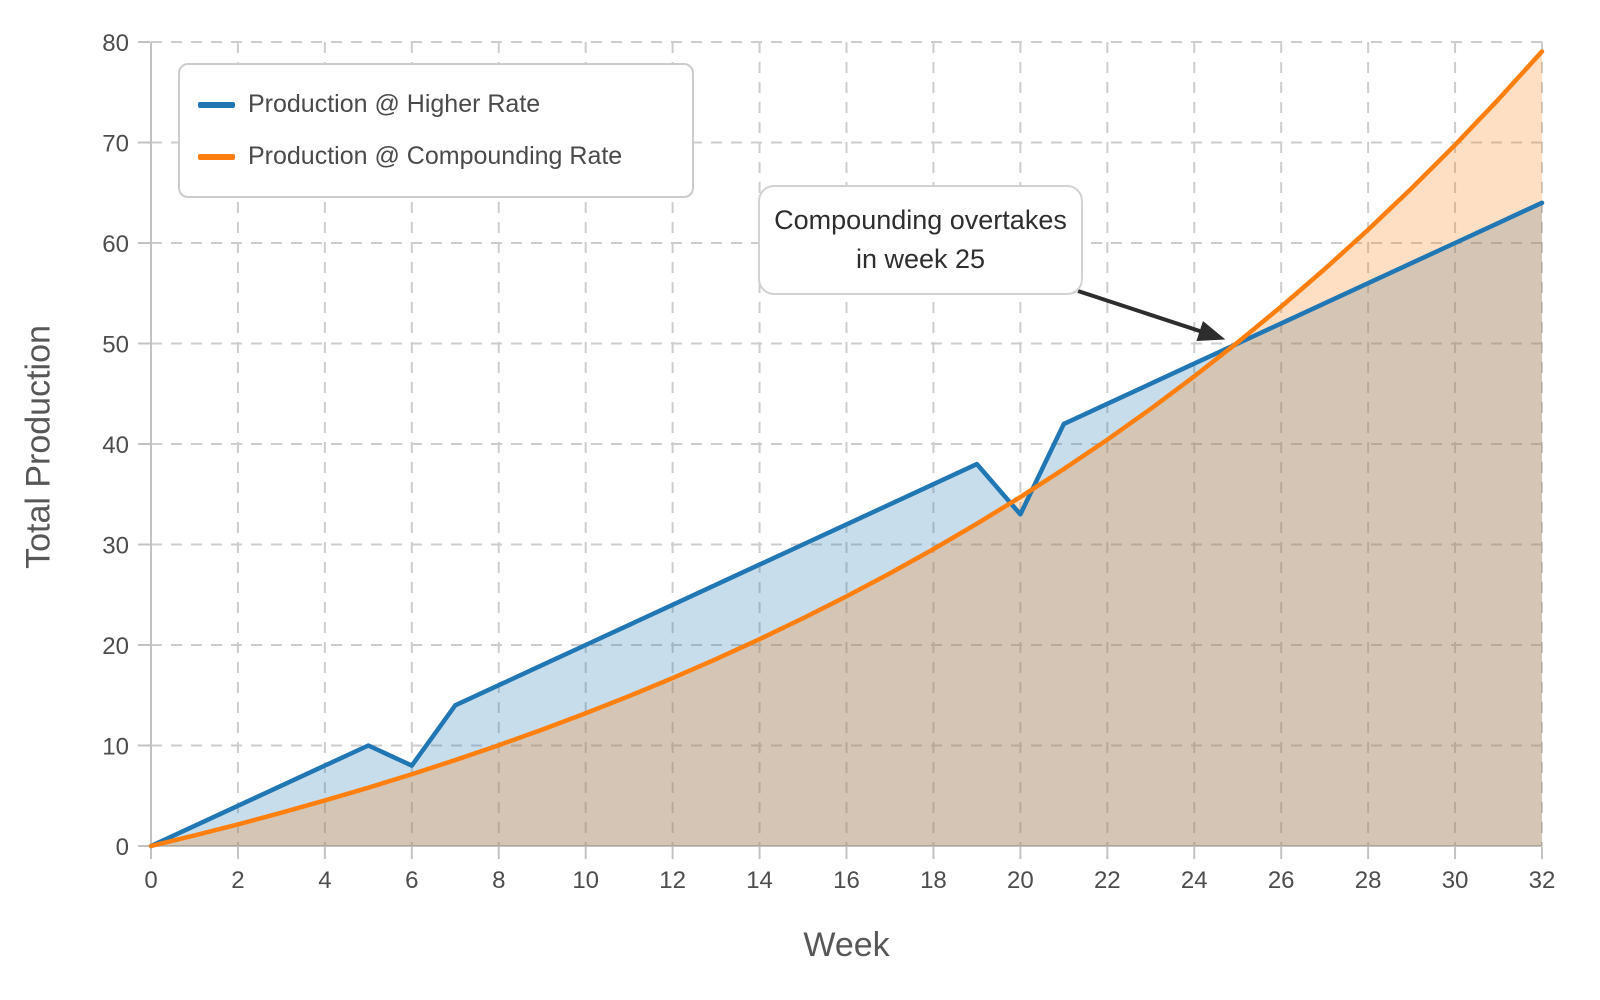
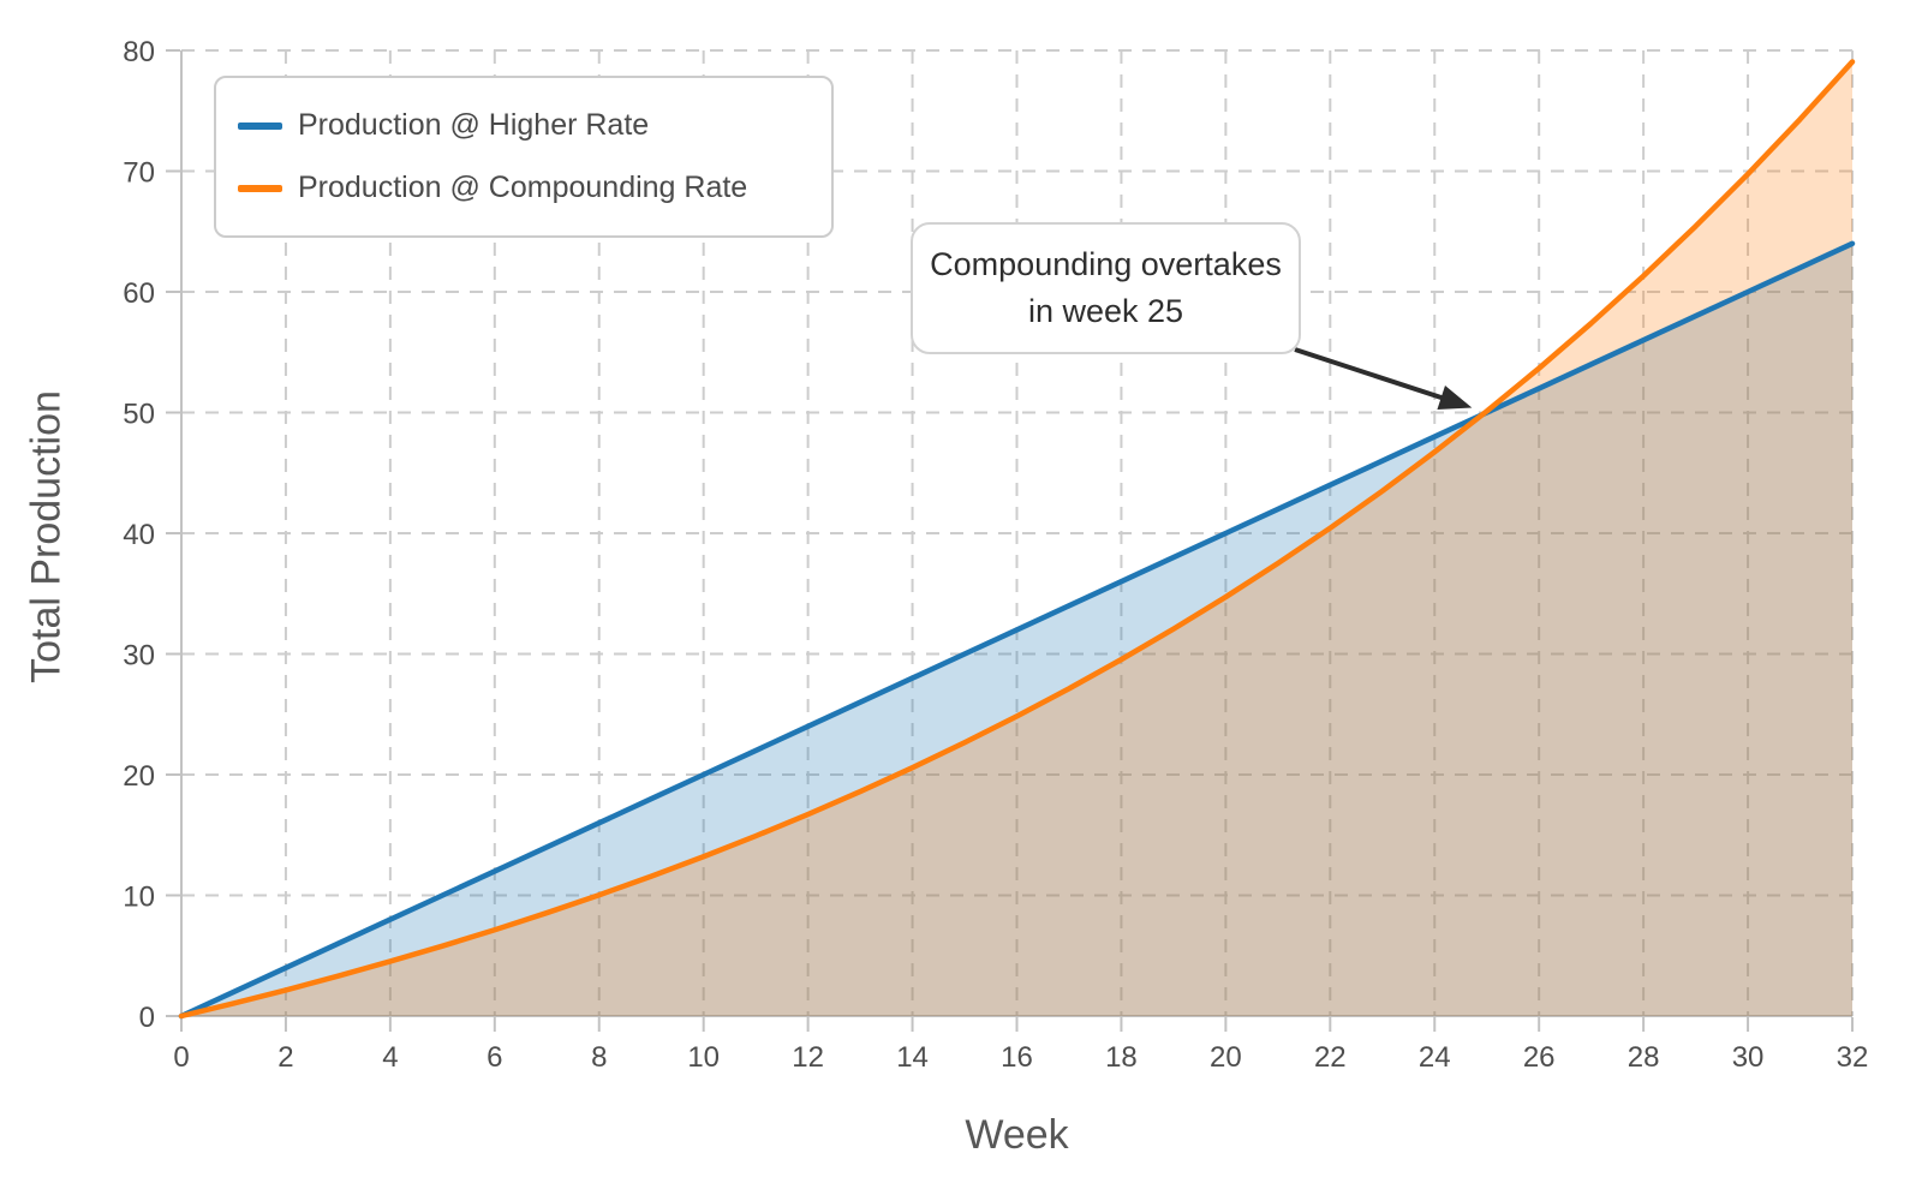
Production @ Higher Rate/6: 8 -> 12
Production @ Higher Rate/20: 33 -> 40
